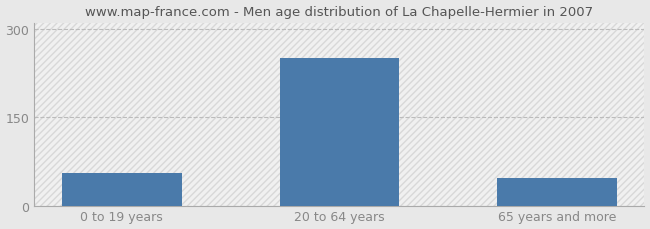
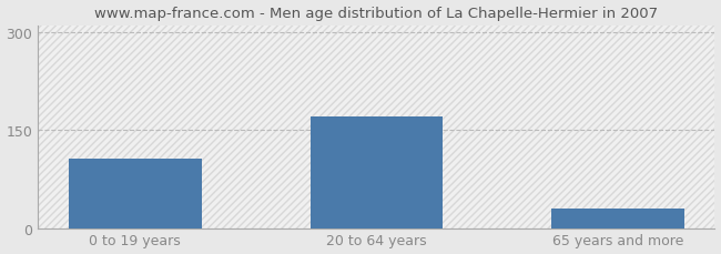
0 to 19 years: 56 -> 107
20 to 64 years: 250 -> 170
65 years and more: 46 -> 30
